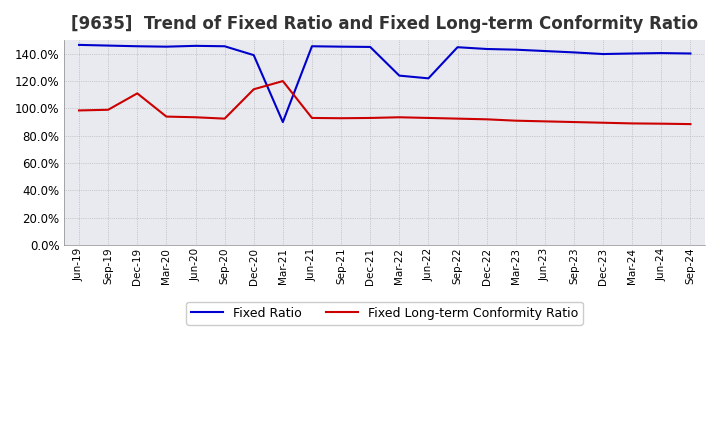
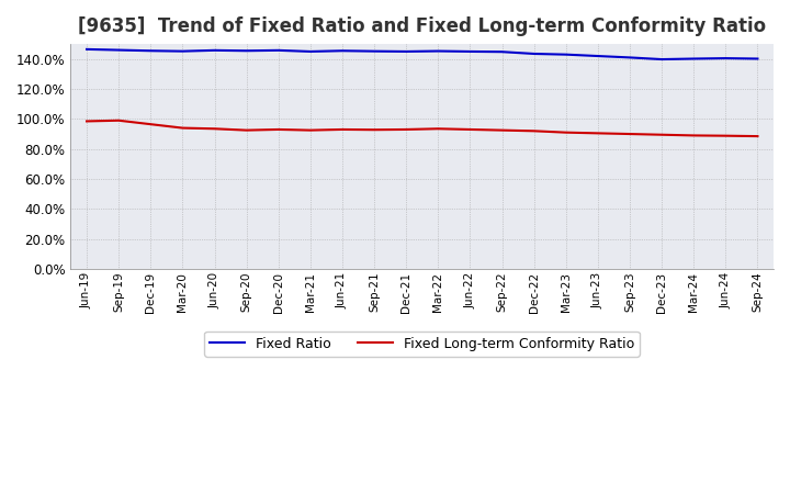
Fixed Long-term Conformity Ratio/Dec-19: 111% -> 96%
Fixed Ratio/Dec-20: 139% -> 146%
Fixed Long-term Conformity Ratio/Dec-20: 114% -> 93%
Fixed Ratio/Mar-21: 90% -> 145%
Fixed Long-term Conformity Ratio/Mar-21: 120% -> 92%
Fixed Ratio/Mar-22: 124% -> 145%
Fixed Ratio/Jun-22: 122% -> 145%
